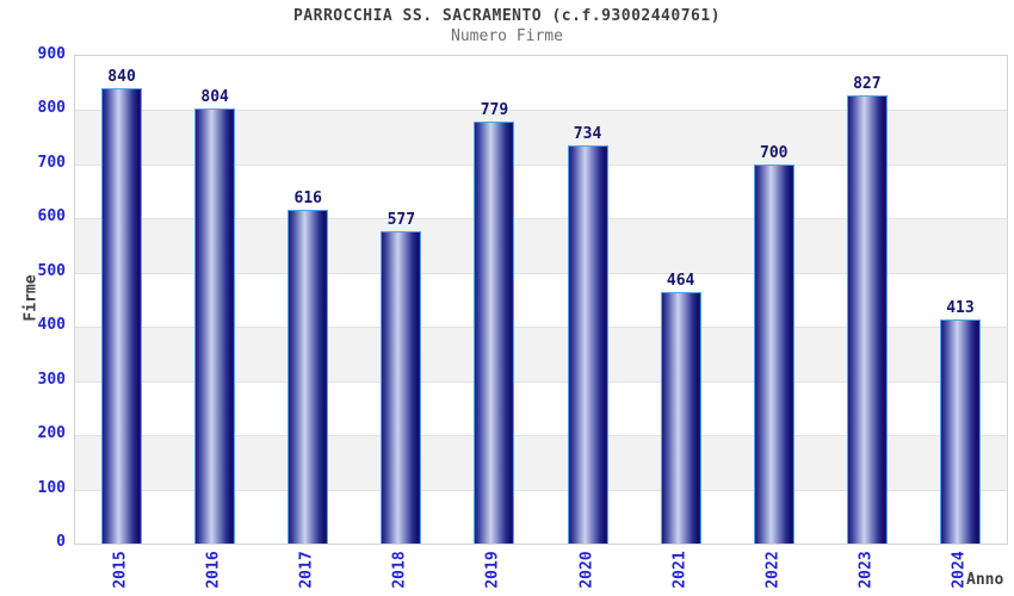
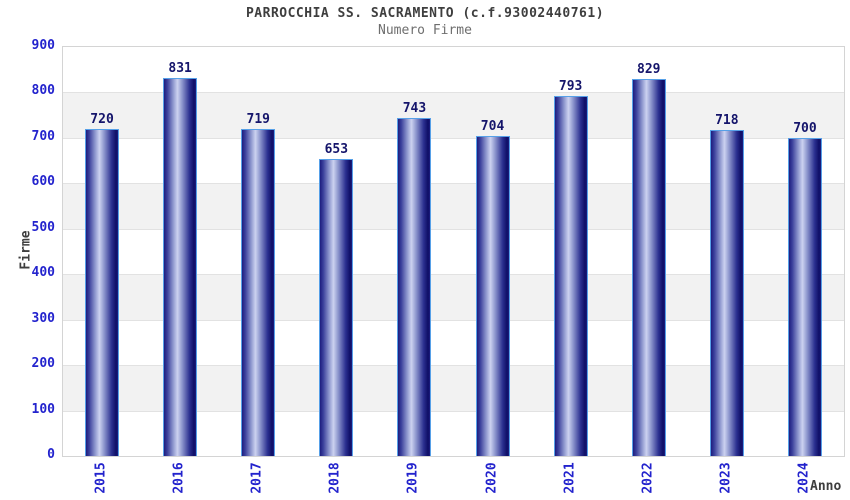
2015: 840 -> 720
2016: 804 -> 831
2017: 616 -> 719
2018: 577 -> 653
2019: 779 -> 743
2020: 734 -> 704
2021: 464 -> 793
2022: 700 -> 829
2023: 827 -> 718
2024: 413 -> 700
